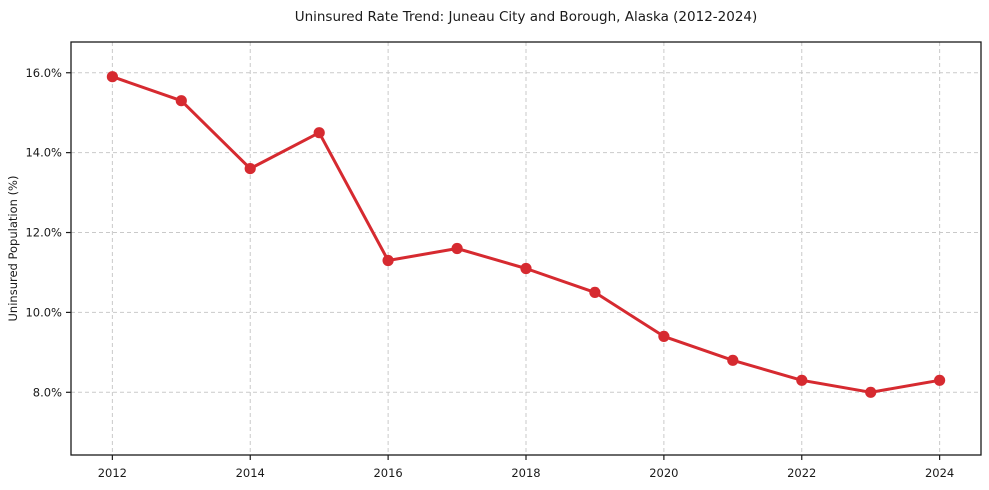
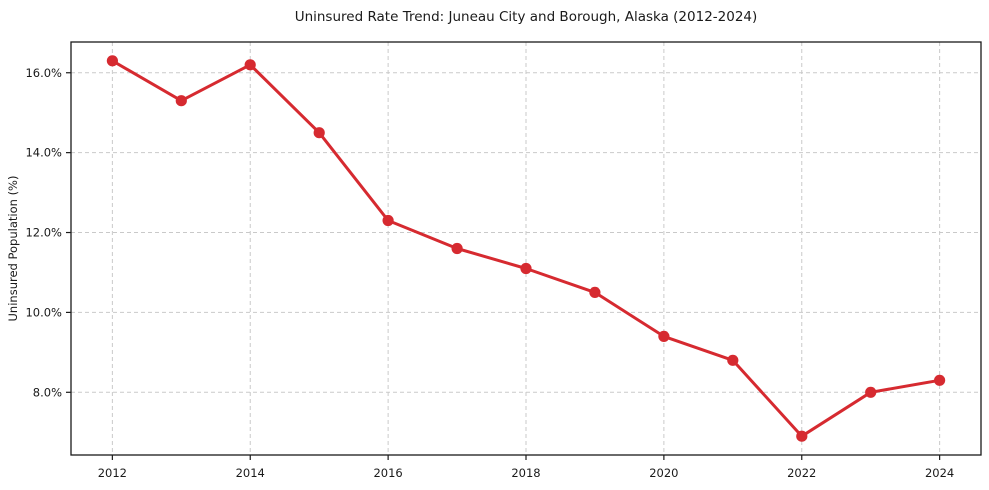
2012: 15.9% -> 16.3%
2014: 13.6% -> 16.2%
2016: 11.3% -> 12.3%
2022: 8.3% -> 6.9%
